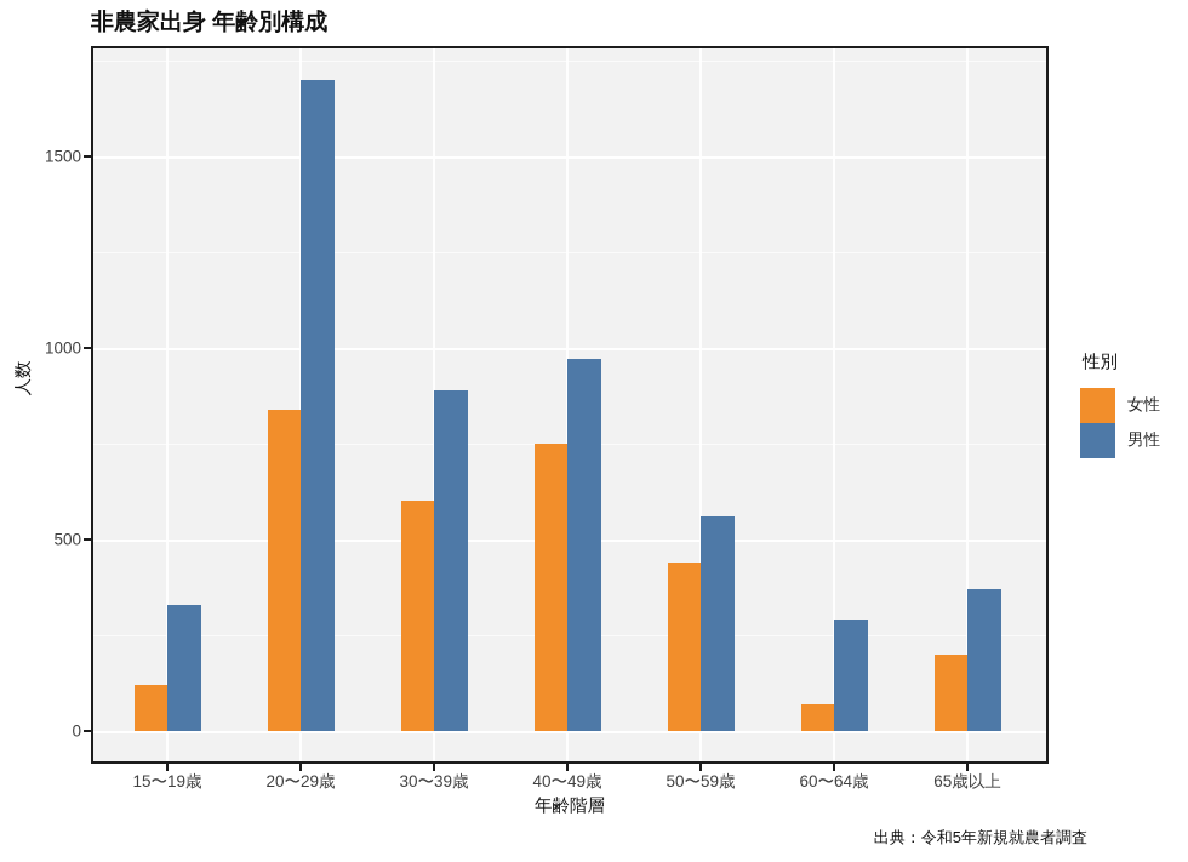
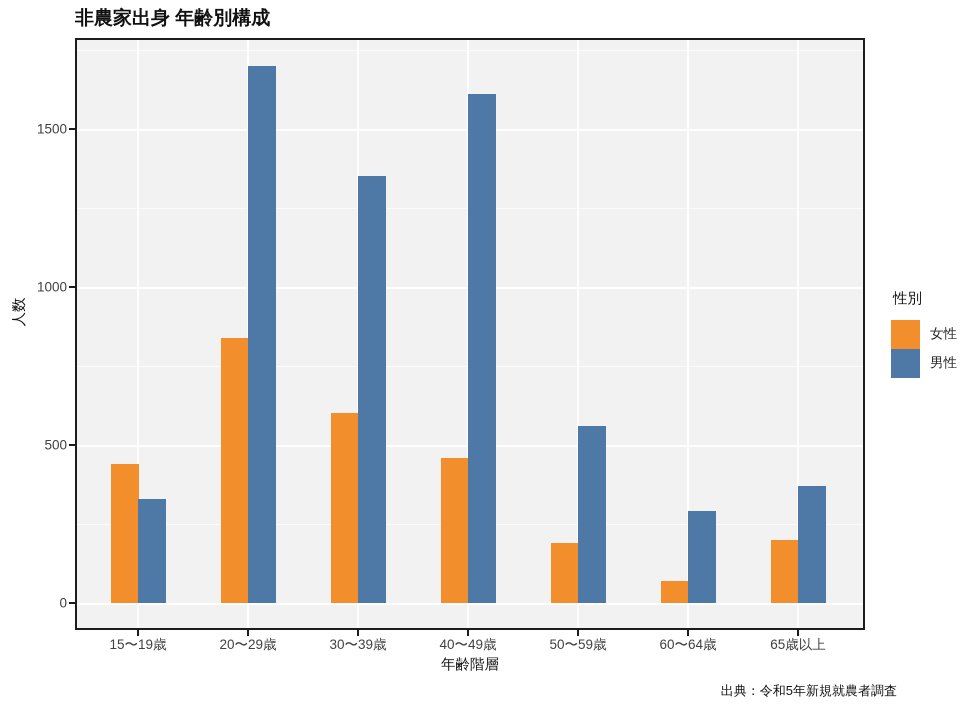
女性/15〜19歳: 120 -> 440
男性/30〜39歳: 890 -> 1350
女性/40〜49歳: 750 -> 460
男性/40〜49歳: 970 -> 1610
女性/50〜59歳: 440 -> 190
